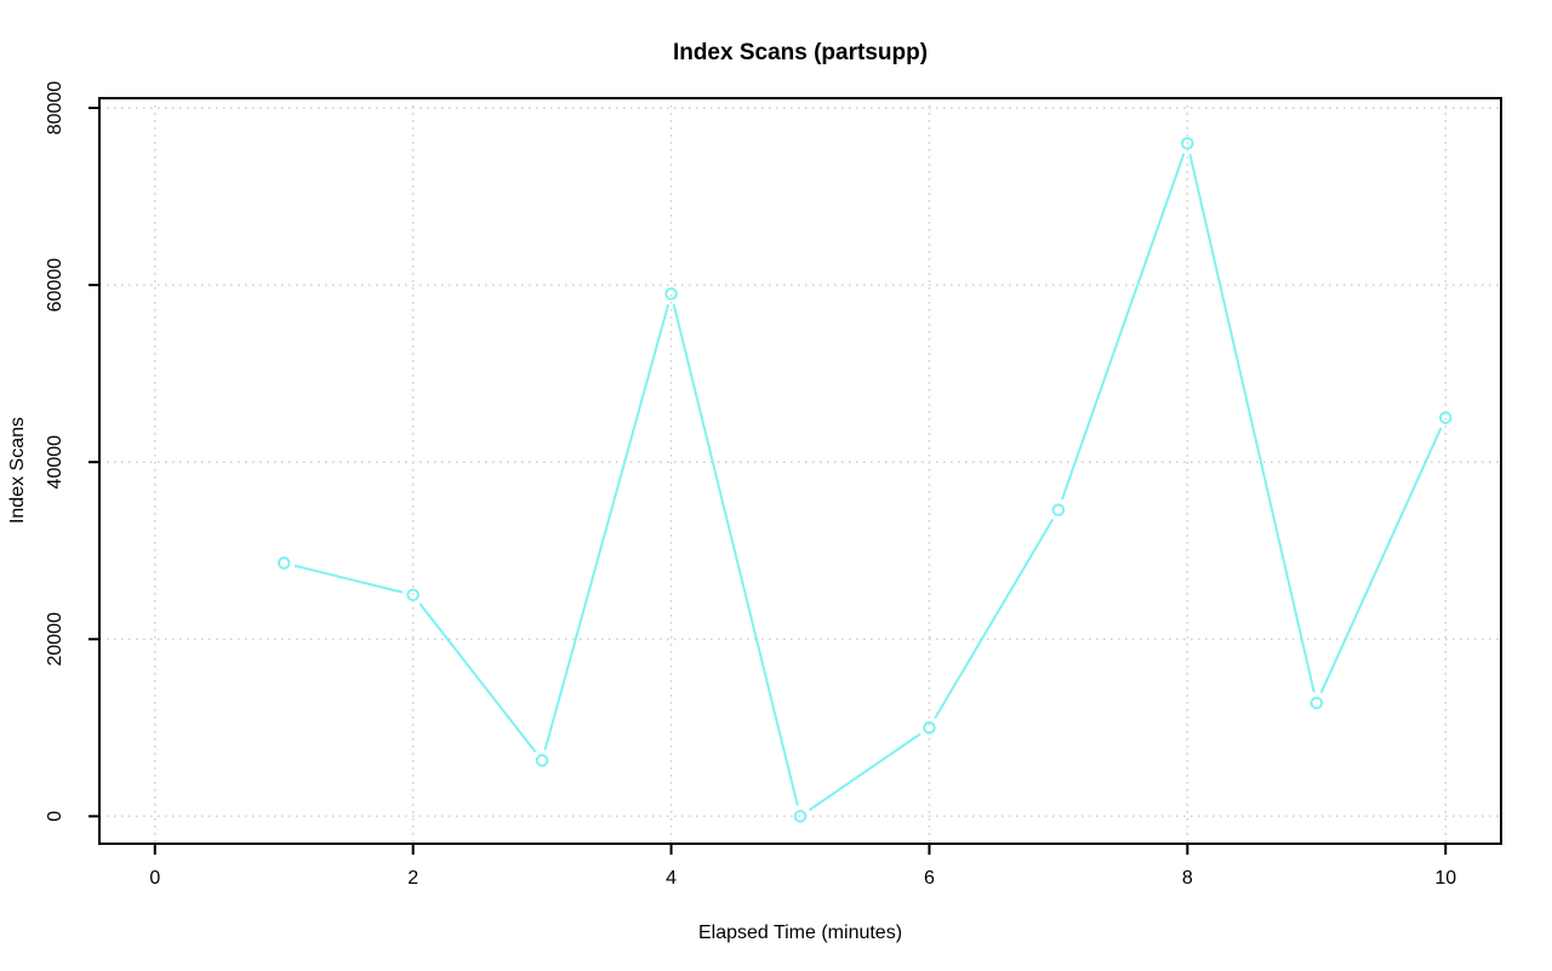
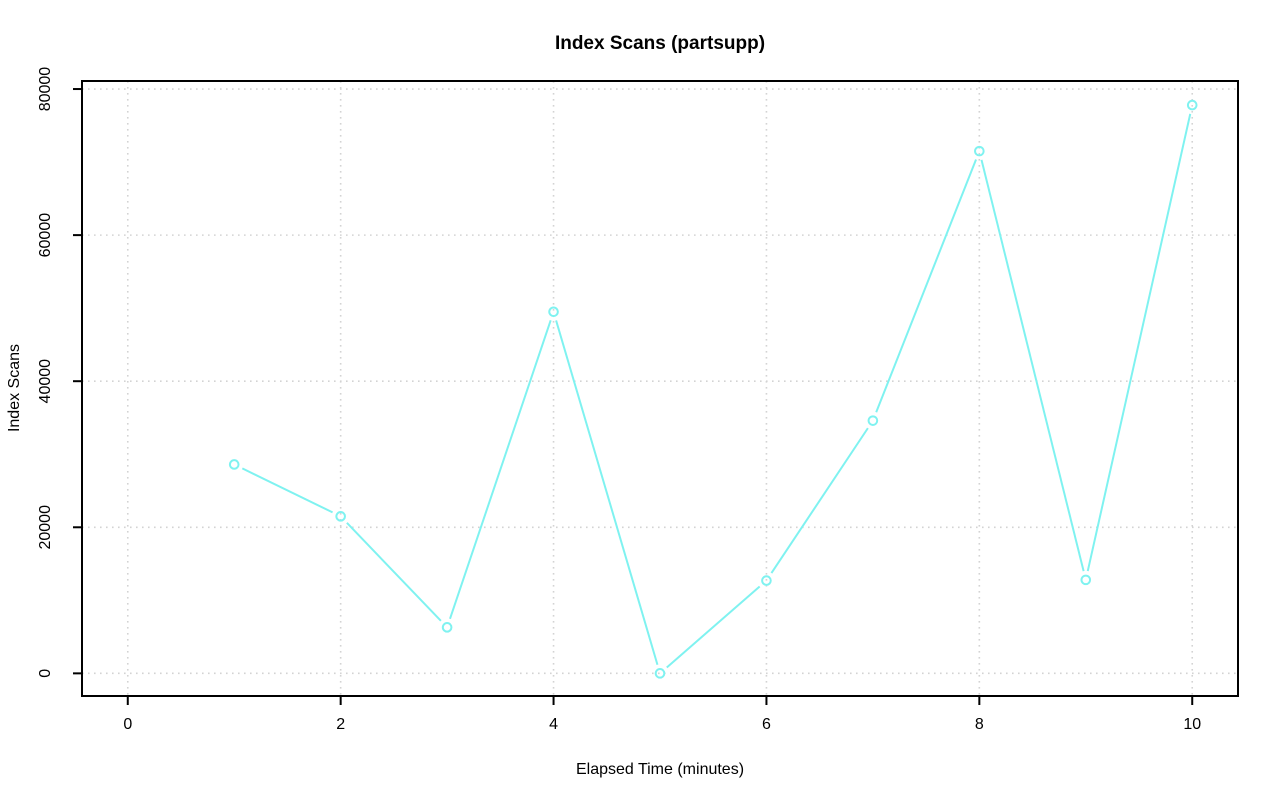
2: 25000 -> 22000
4: 59000 -> 50000
6: 10000 -> 13000
8: 76000 -> 72000
10: 45000 -> 78000
